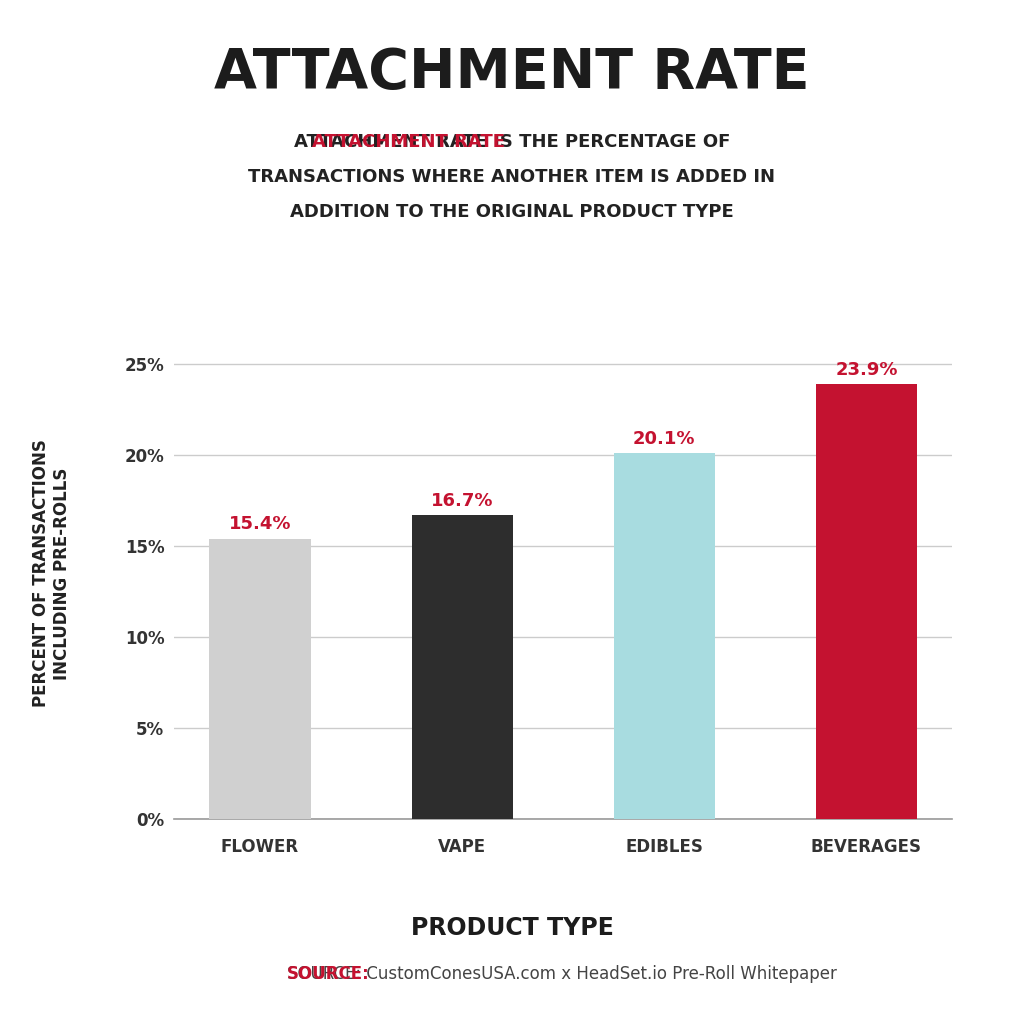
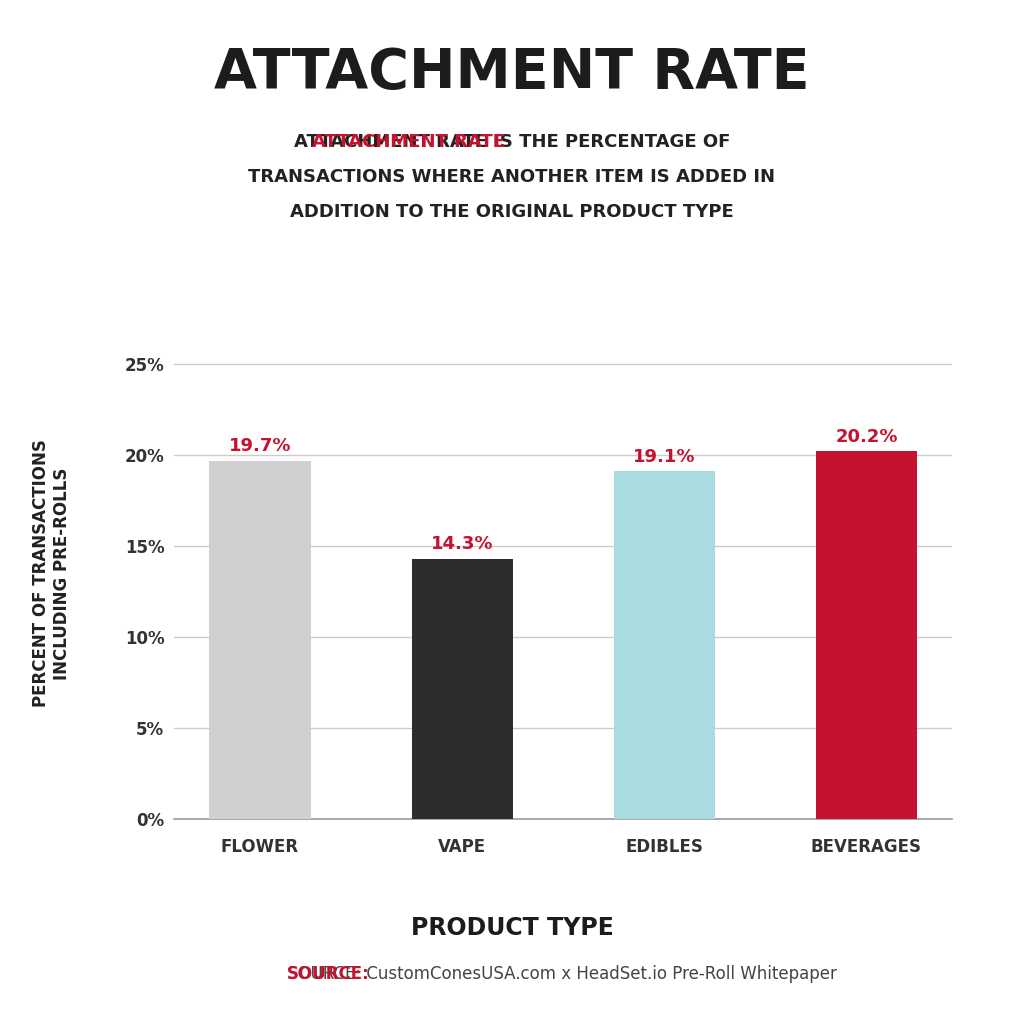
FLOWER: 15.4% -> 19.7%
VAPE: 16.7% -> 14.3%
EDIBLES: 20.1% -> 19.1%
BEVERAGES: 23.9% -> 20.2%
